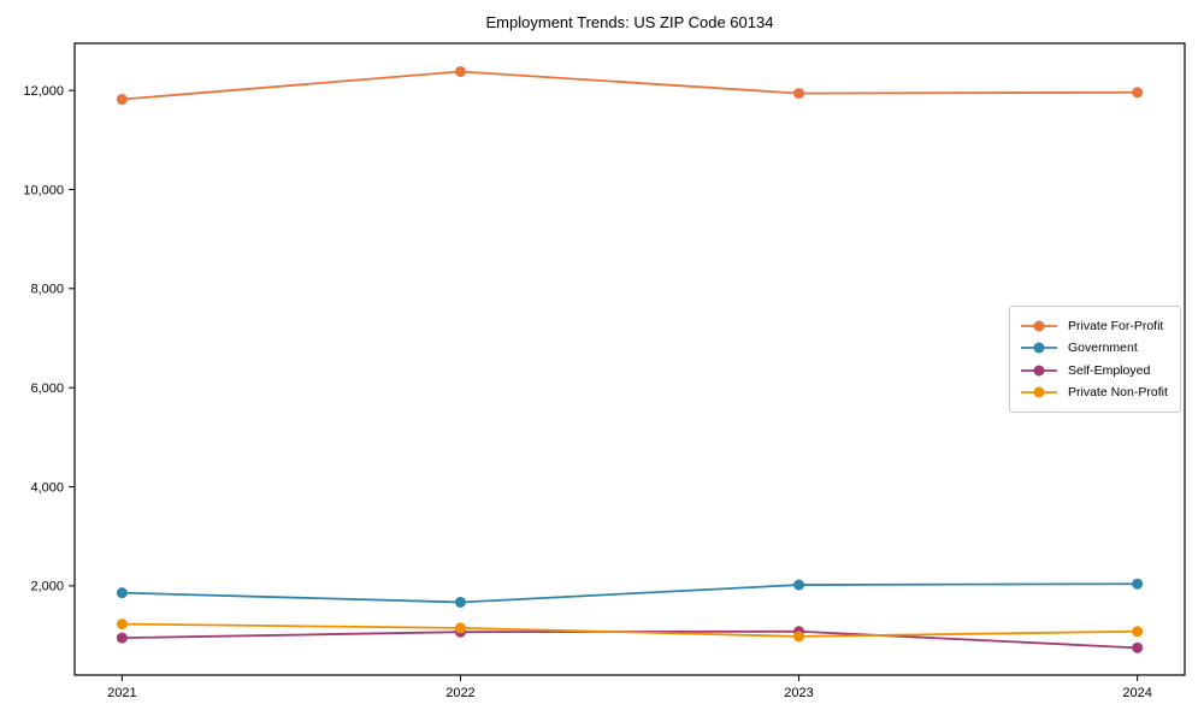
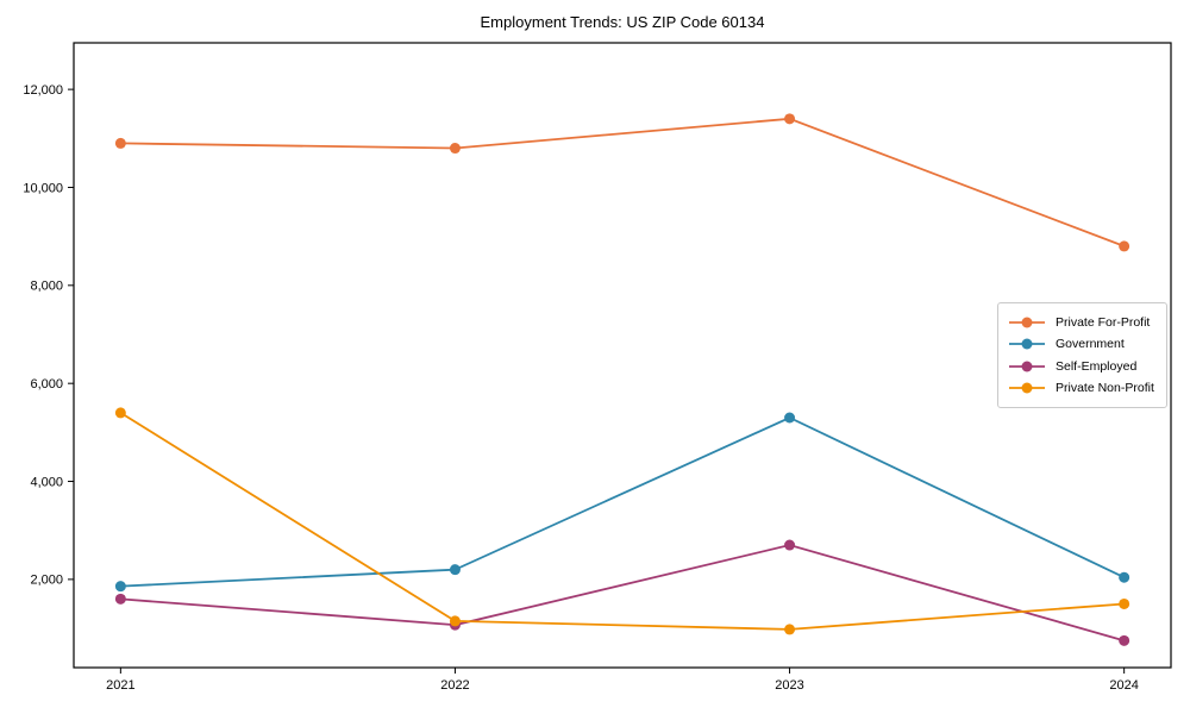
Private For-Profit/2021: 11800 -> 10900
Self-Employed/2021: 1000 -> 1600
Private Non-Profit/2021: 1200 -> 5400
Private For-Profit/2022: 12400 -> 10800
Government/2022: 1700 -> 2200
Private For-Profit/2023: 11900 -> 11400
Government/2023: 2000 -> 5300
Self-Employed/2023: 1100 -> 2700
Private For-Profit/2024: 12000 -> 8800
Private Non-Profit/2024: 1100 -> 1500
